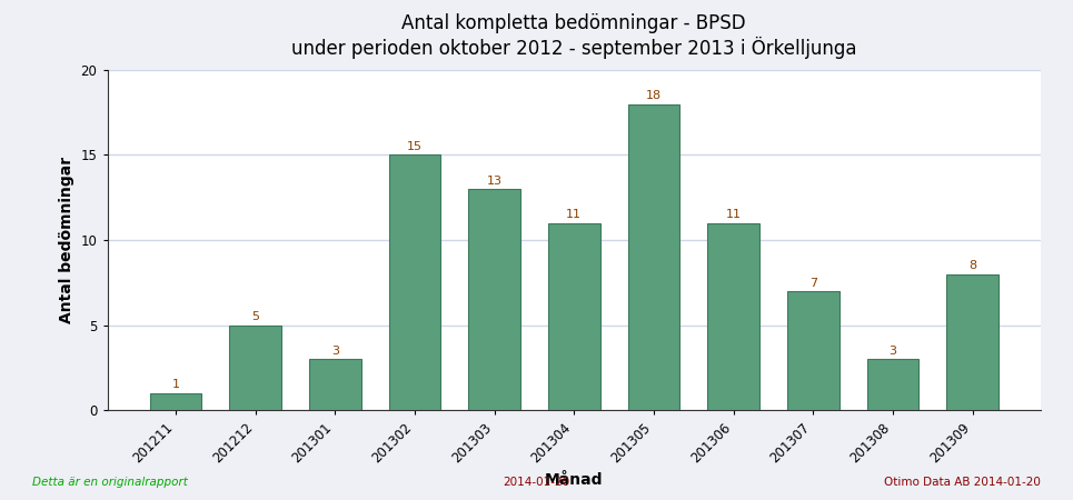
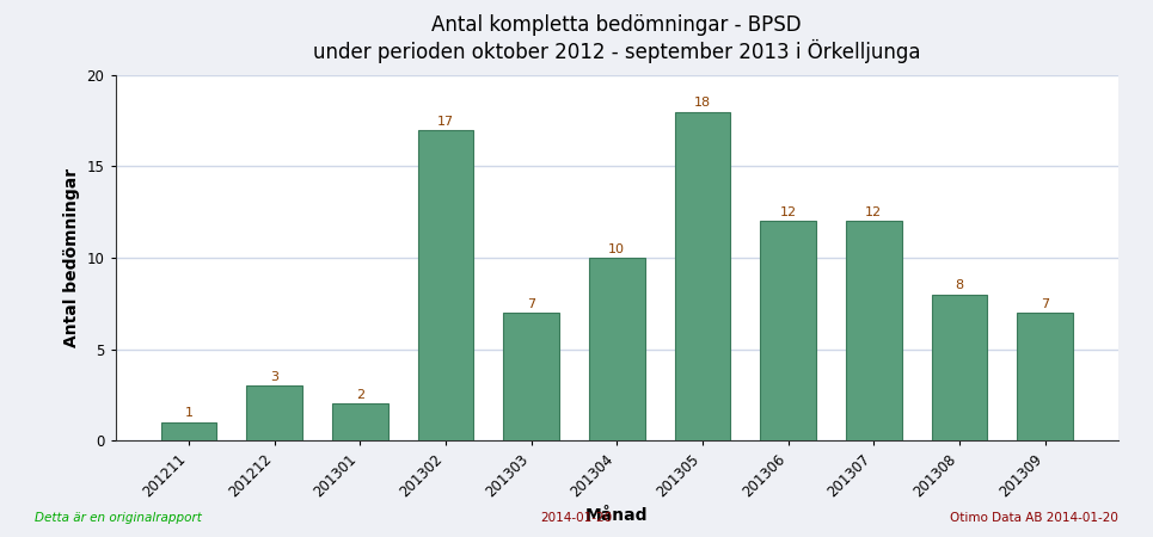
201212: 5 -> 3
201301: 3 -> 2
201302: 15 -> 17
201303: 13 -> 7
201304: 11 -> 10
201306: 11 -> 12
201307: 7 -> 12
201308: 3 -> 8
201309: 8 -> 7
